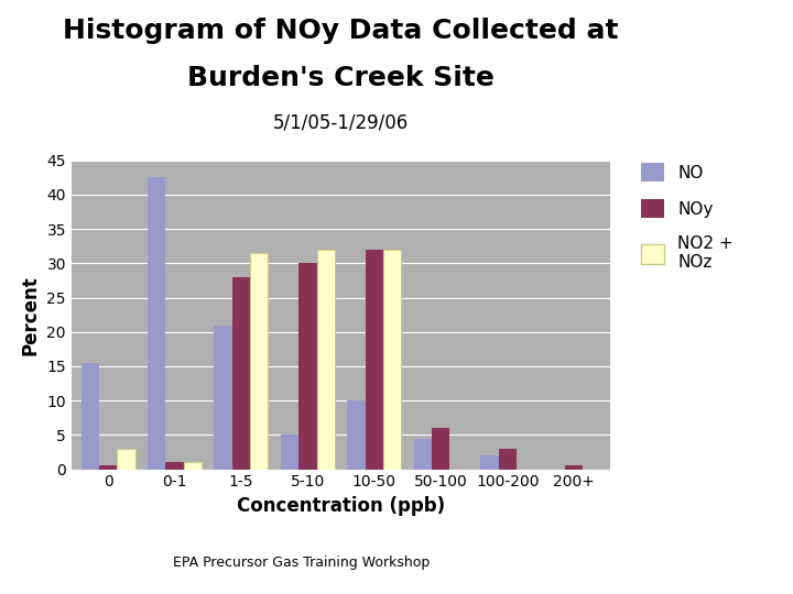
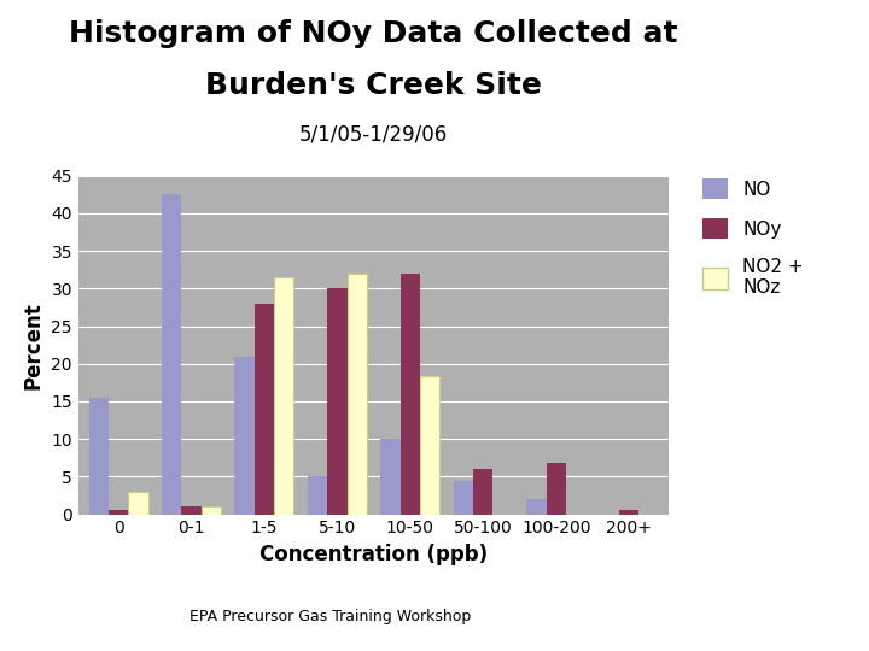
NO2 + NOz/10-50: 32.0 -> 18.4
NOy/100-200: 3.0 -> 6.8
